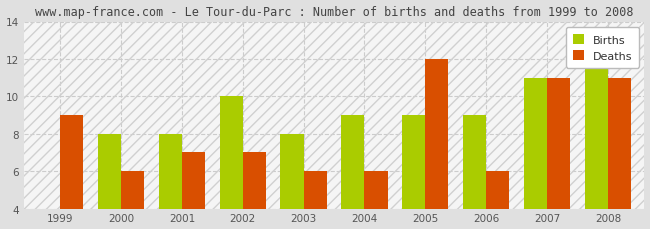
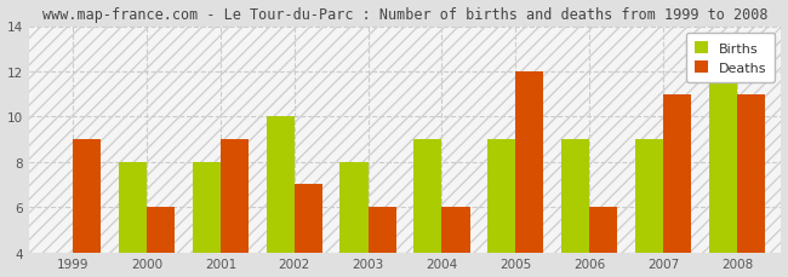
Deaths/2001: 7 -> 9
Births/2007: 11 -> 9
